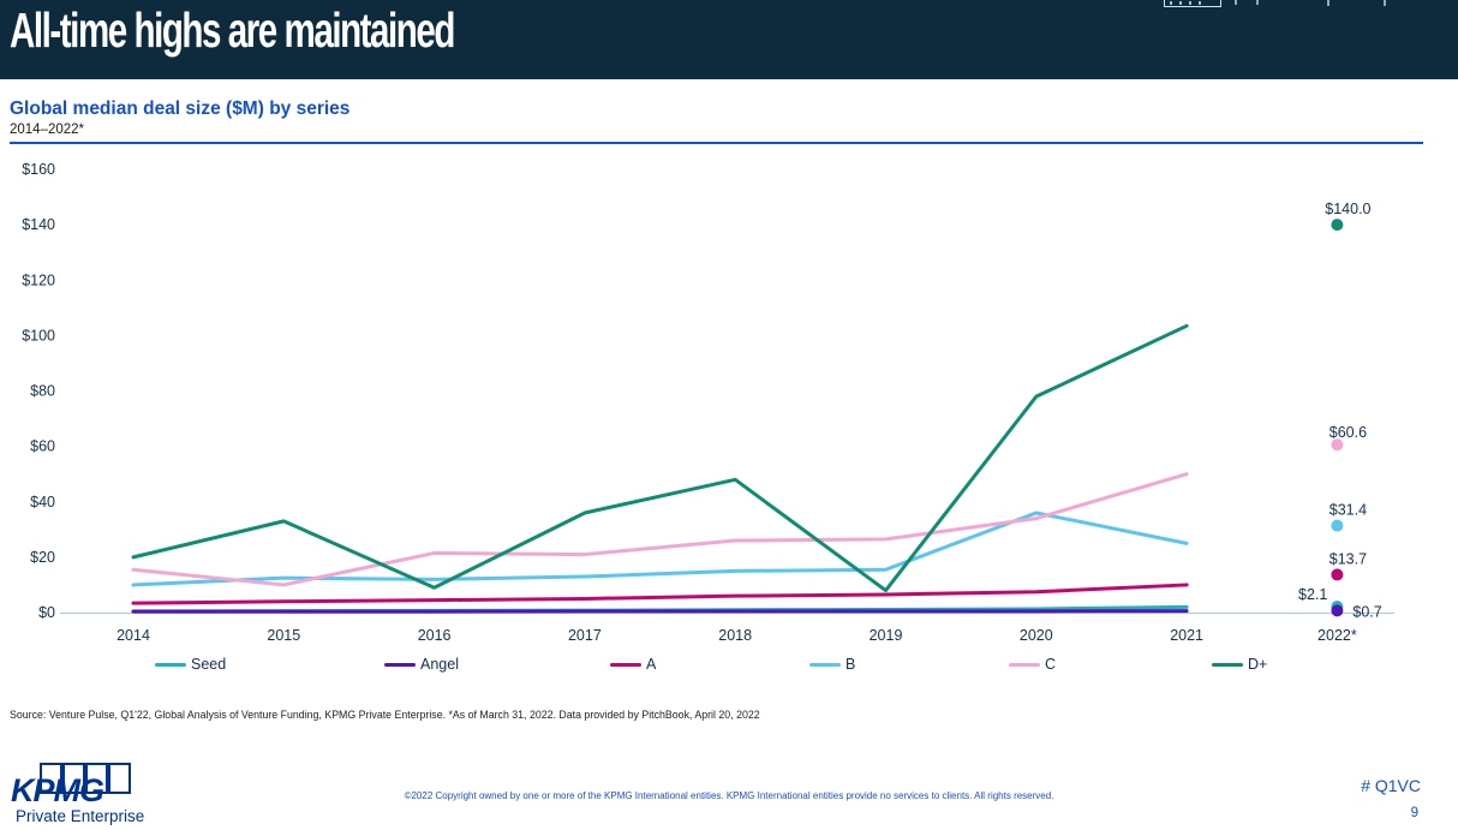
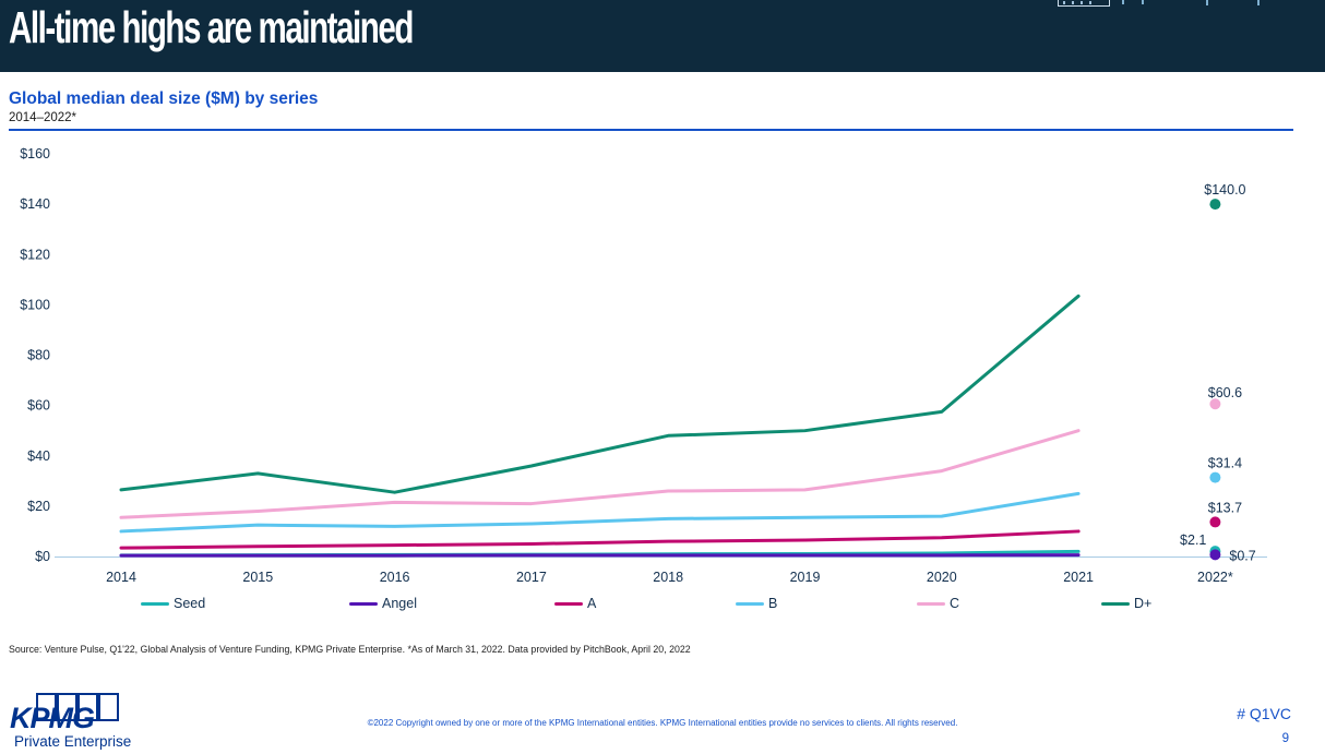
D+/2014: $20 -> $26
C/2015: $10 -> $18
D+/2016: $9 -> $26
D+/2019: $8 -> $50
B/2020: $36 -> $16
D+/2020: $78 -> $58
